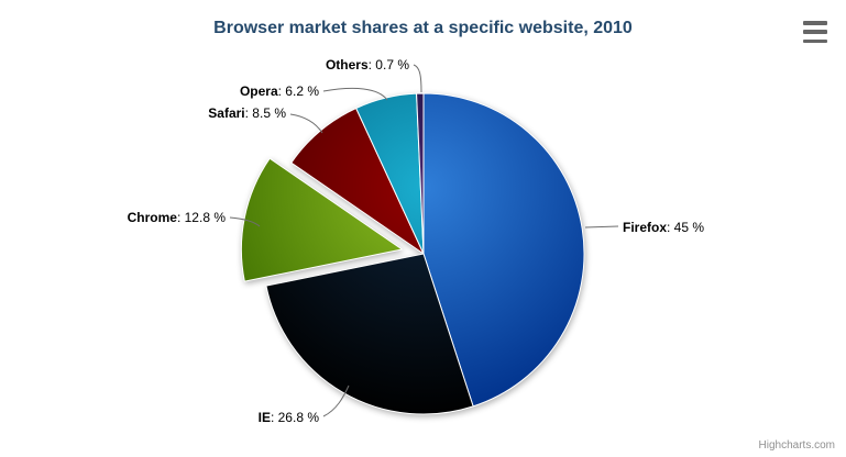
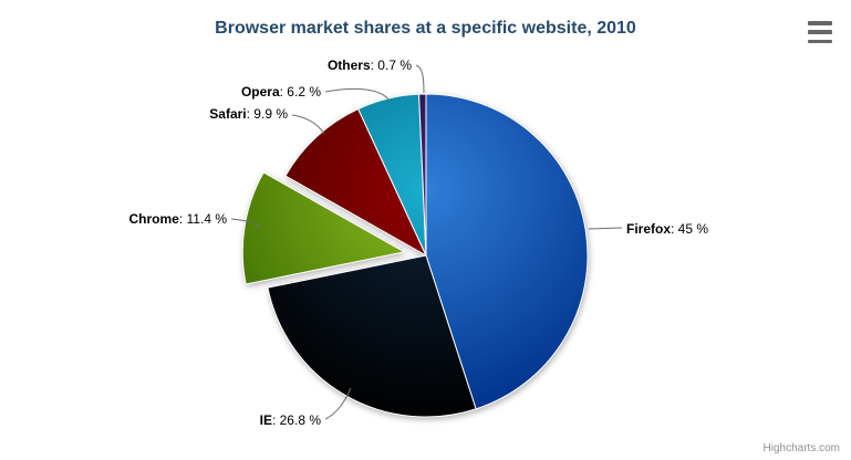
Chrome: 12.8 -> 11.4
Safari: 8.5 -> 9.9
